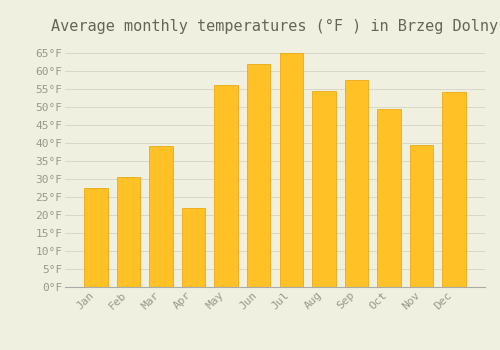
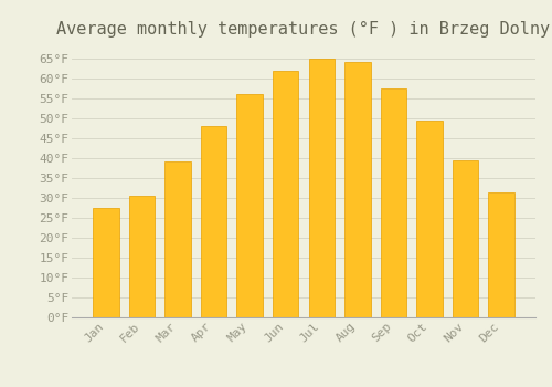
Apr: 22.0°F -> 48.0°F
Aug: 54.5°F -> 64.0°F
Dec: 54.0°F -> 31.5°F
